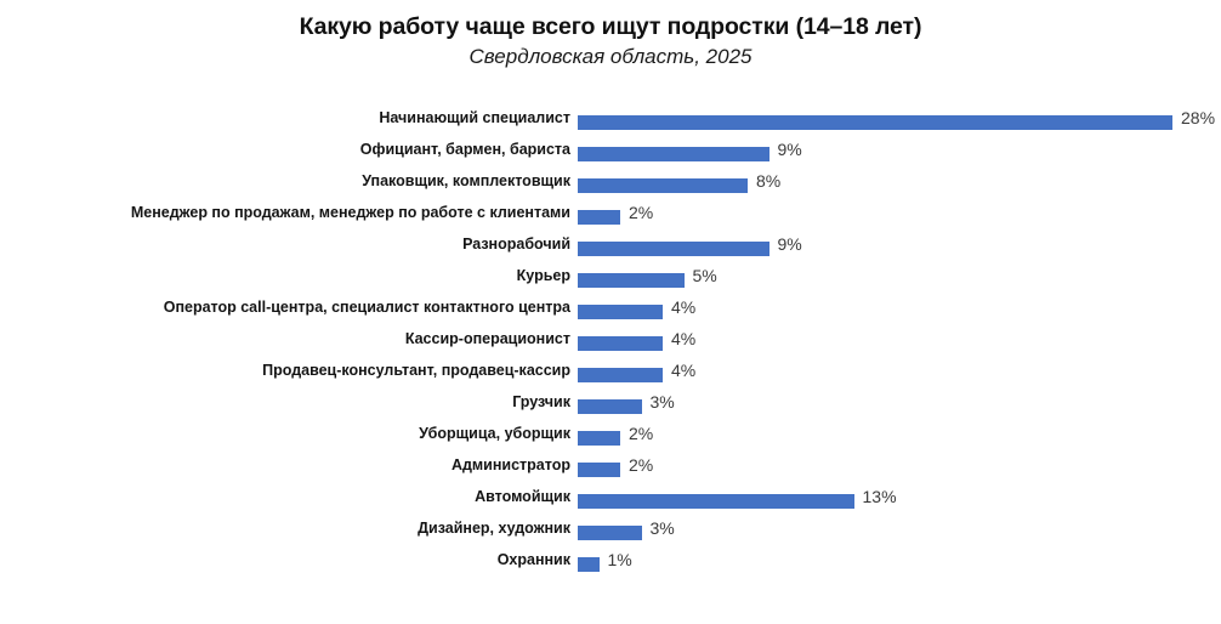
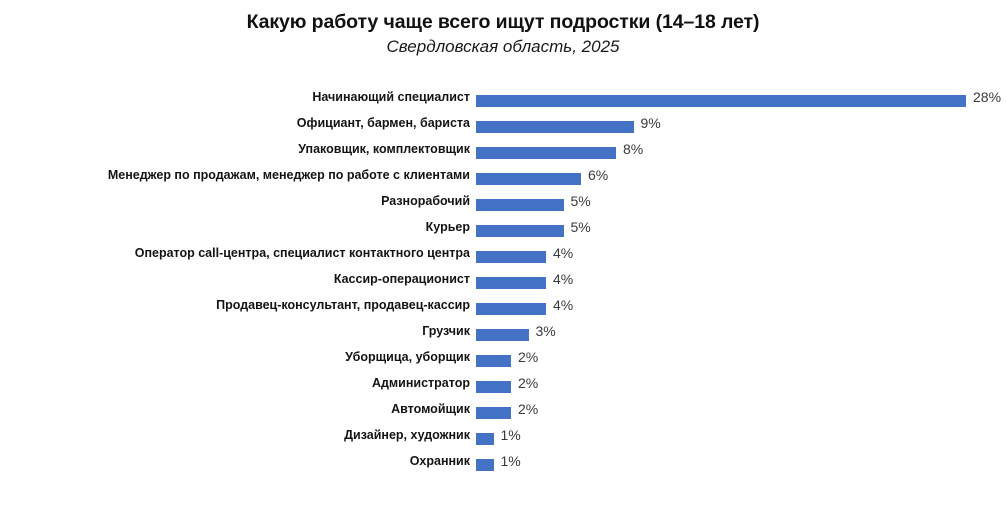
Менеджер по продажам, менеджер по работе с клиентами: 2% -> 6%
Разнорабочий: 9% -> 5%
Автомойщик: 13% -> 2%
Дизайнер, художник: 3% -> 1%
